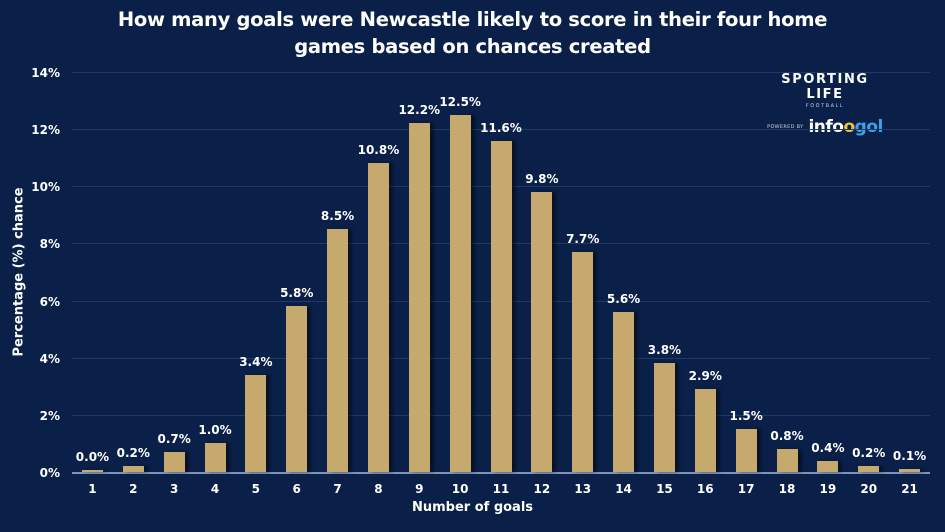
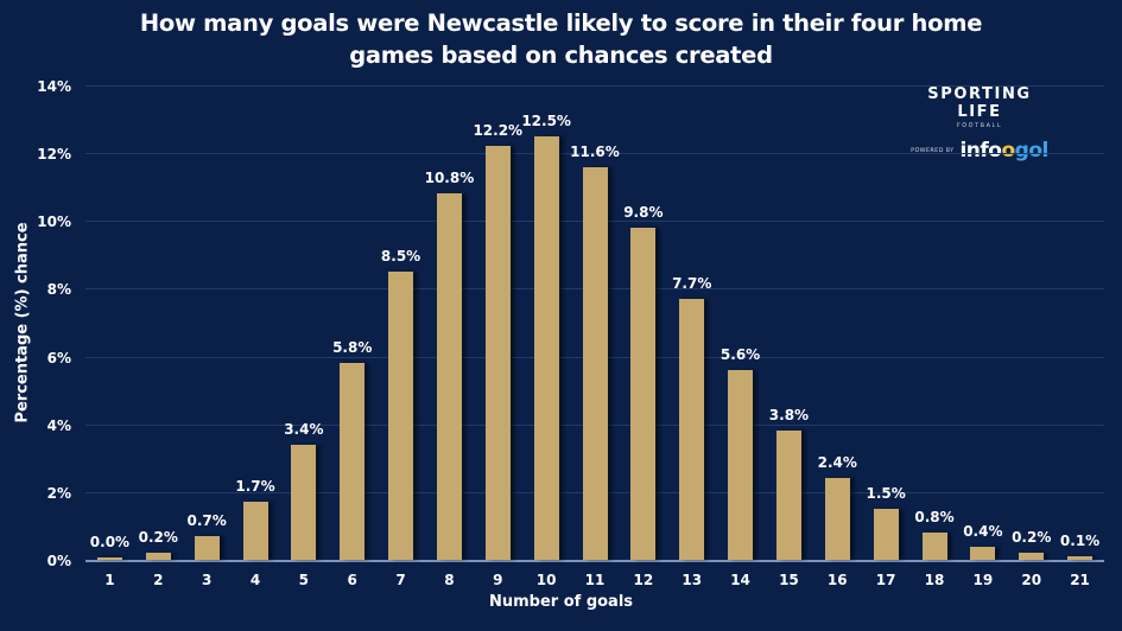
4: 1.0% -> 1.7%
16: 2.9% -> 2.4%
